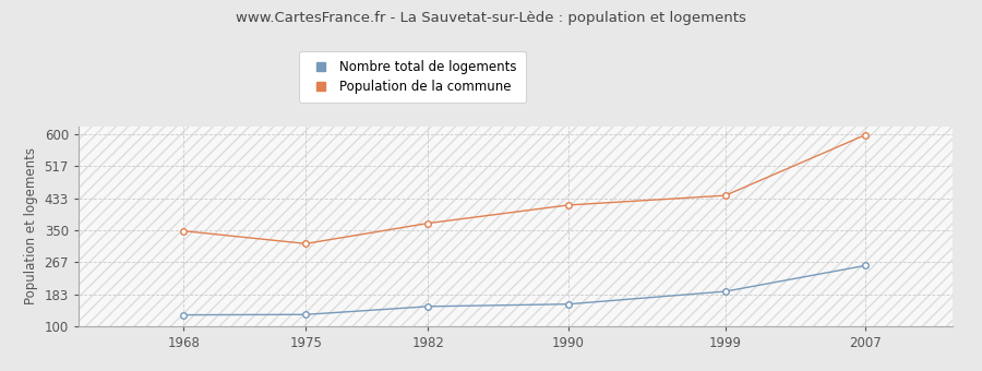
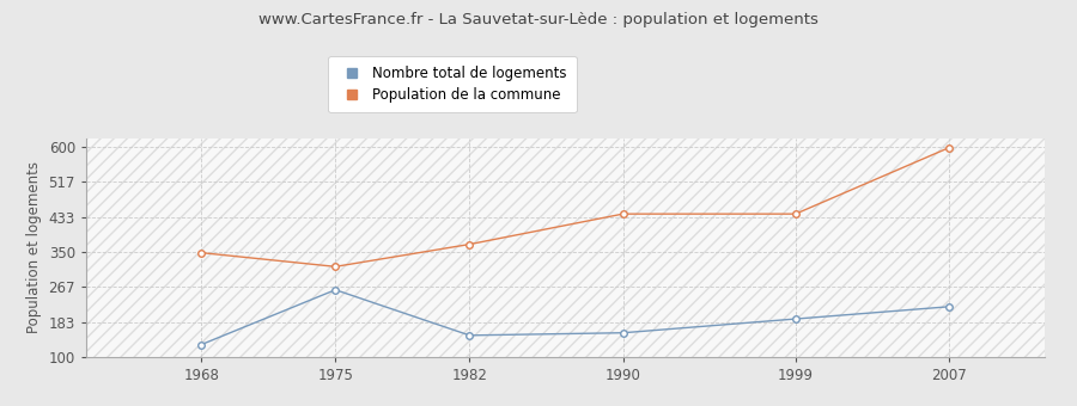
Nombre total de logements/1975: 131 -> 260
Population de la commune/1990: 415 -> 440
Nombre total de logements/2007: 258 -> 220
